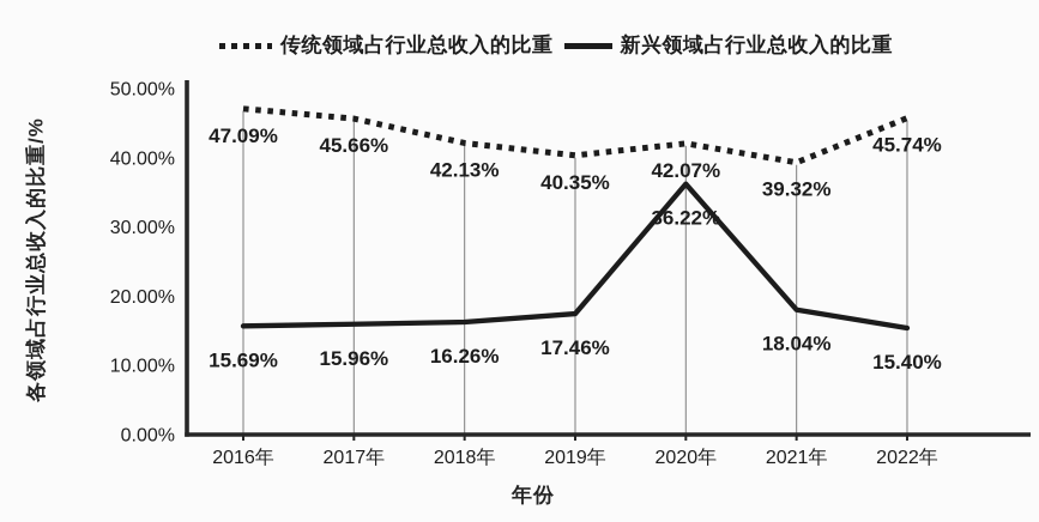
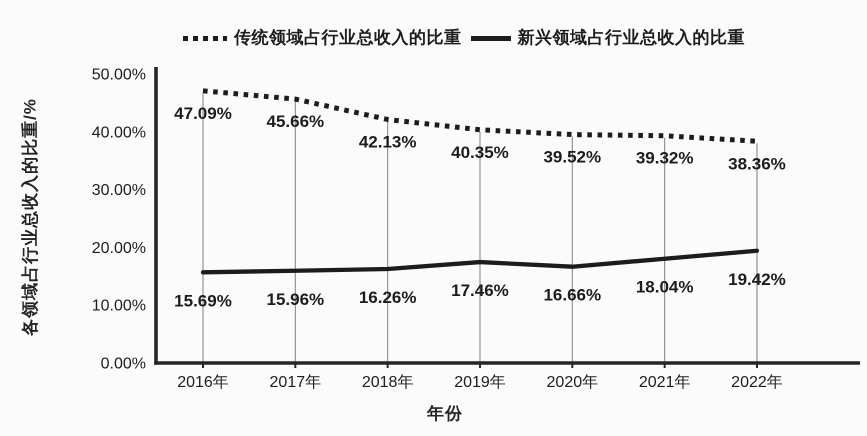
传统领域占行业总收入的比重/2020年: 42.07% -> 39.52%
新兴领域占行业总收入的比重/2020年: 36.22% -> 16.66%
传统领域占行业总收入的比重/2022年: 45.74% -> 38.36%
新兴领域占行业总收入的比重/2022年: 15.40% -> 19.42%
